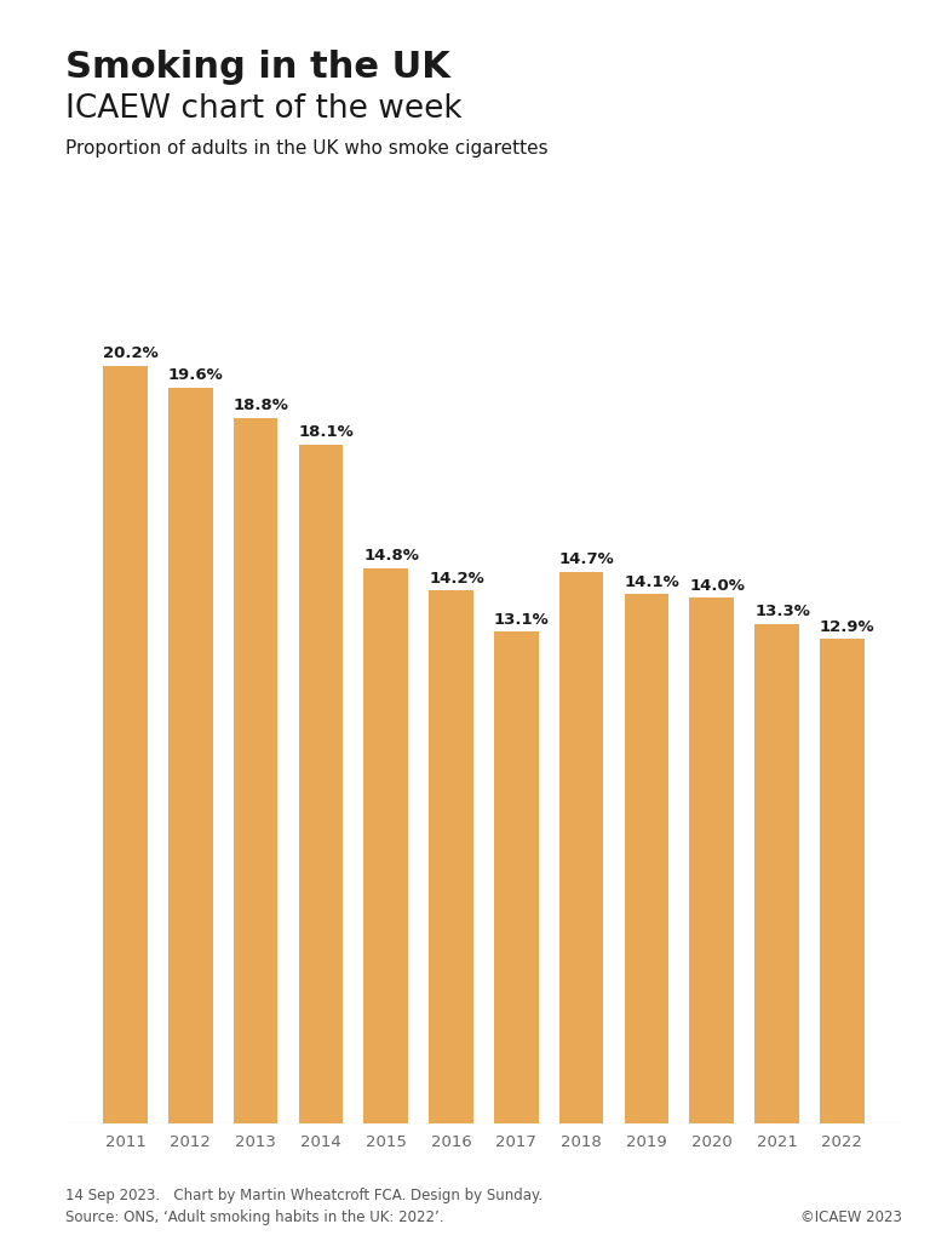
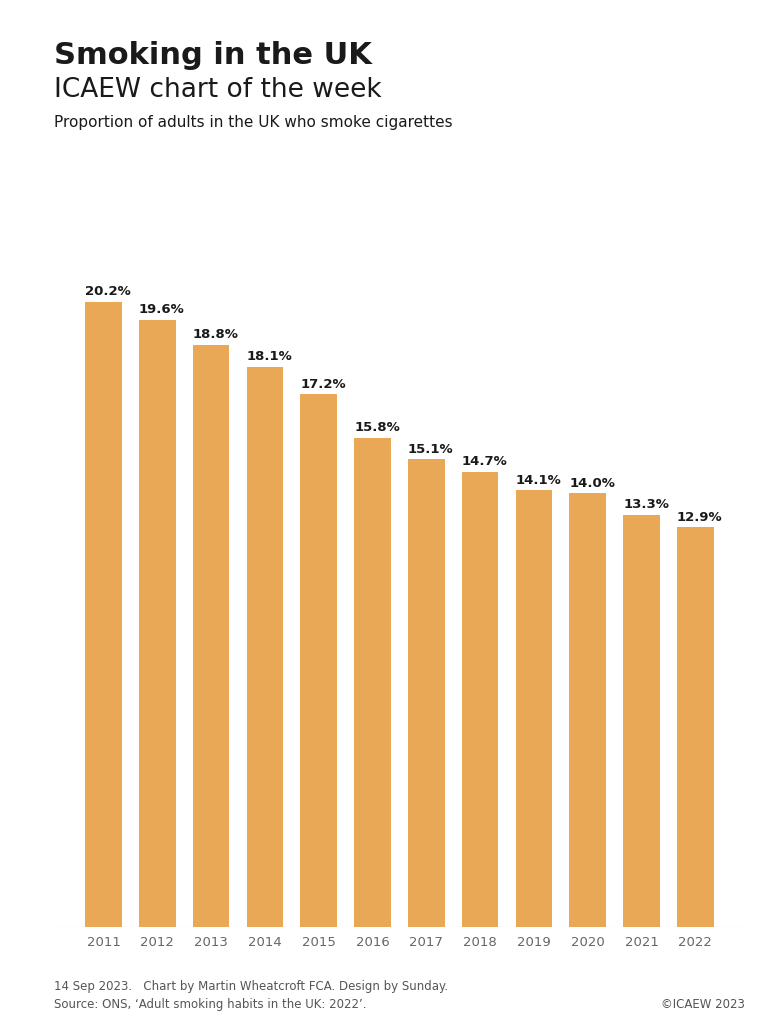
2015: 14.8% -> 17.2%
2016: 14.2% -> 15.8%
2017: 13.1% -> 15.1%
